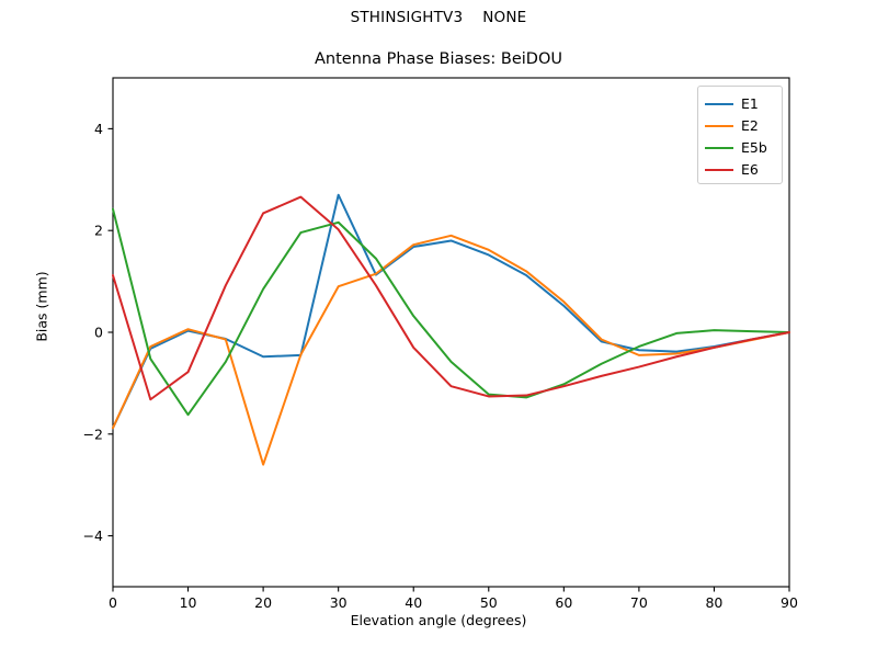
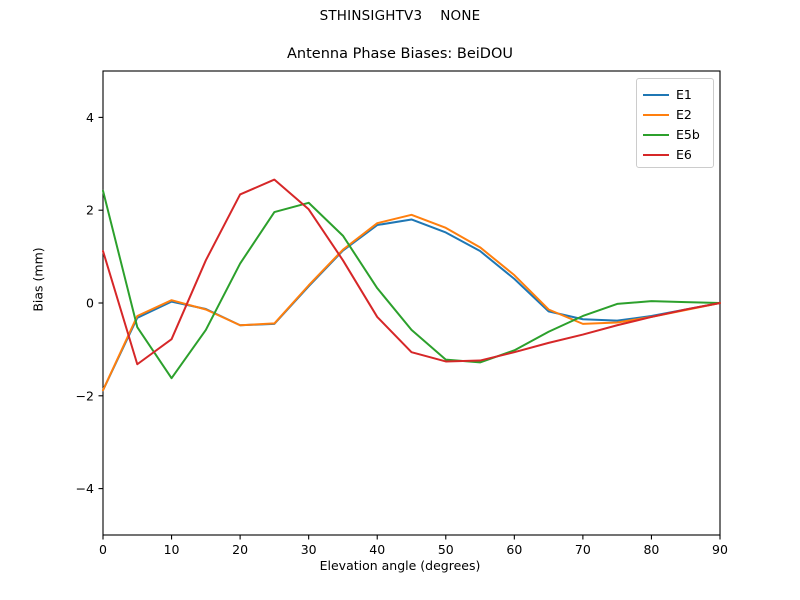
E2/20: -2.6 -> -0.5
E1/30: 2.7 -> 0.4
E2/30: 0.9 -> 0.4
